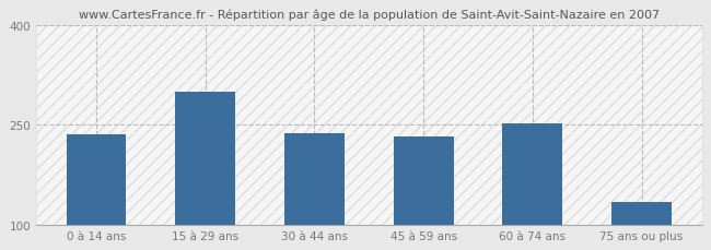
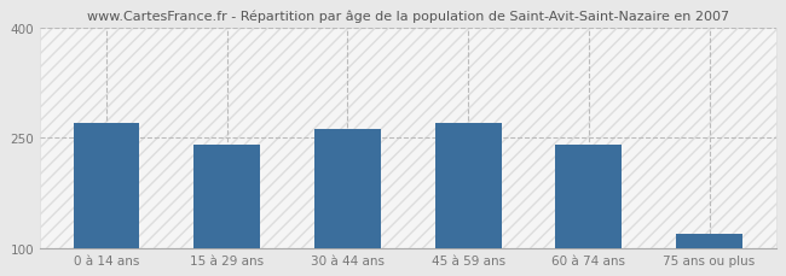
0 à 14 ans: 236 -> 270
15 à 29 ans: 300 -> 240
30 à 44 ans: 238 -> 262
45 à 59 ans: 232 -> 270
60 à 74 ans: 252 -> 240
75 ans ou plus: 134 -> 120
